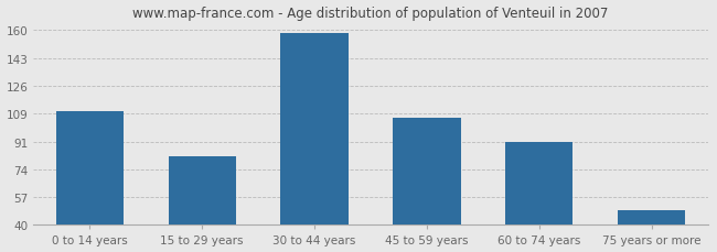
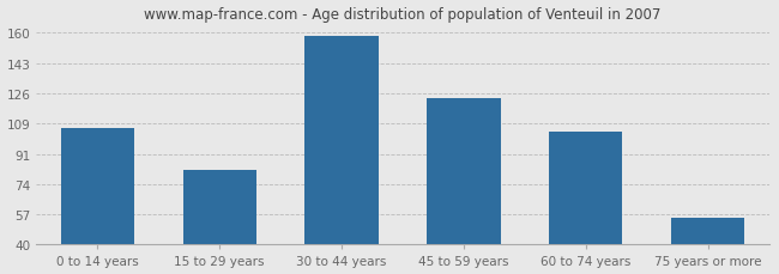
0 to 14 years: 110 -> 106
45 to 59 years: 106 -> 123
60 to 74 years: 91 -> 104
75 years or more: 49 -> 55
